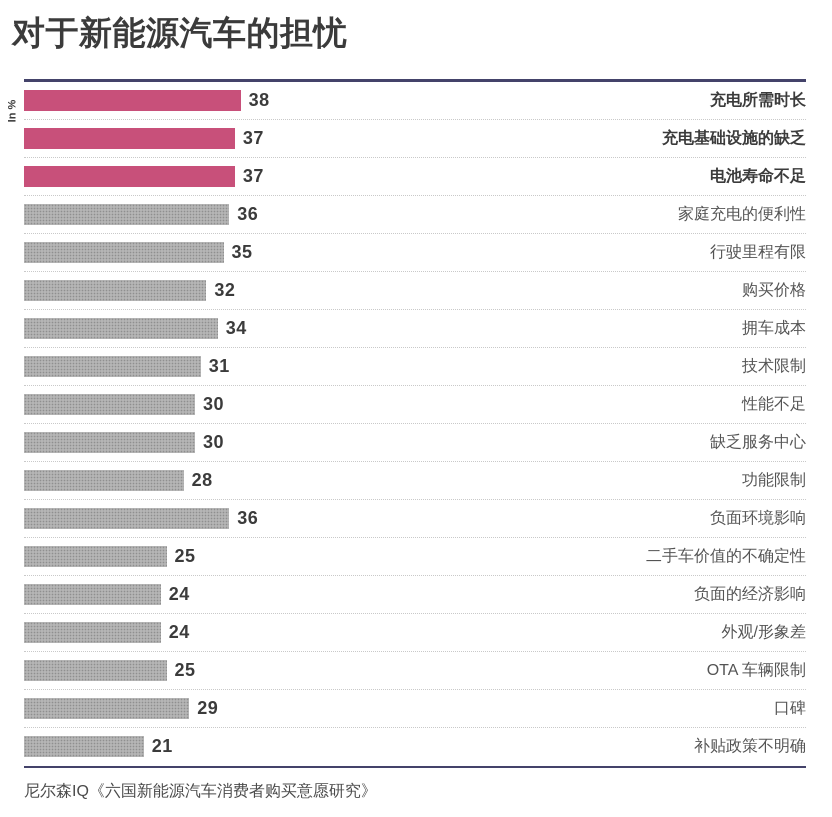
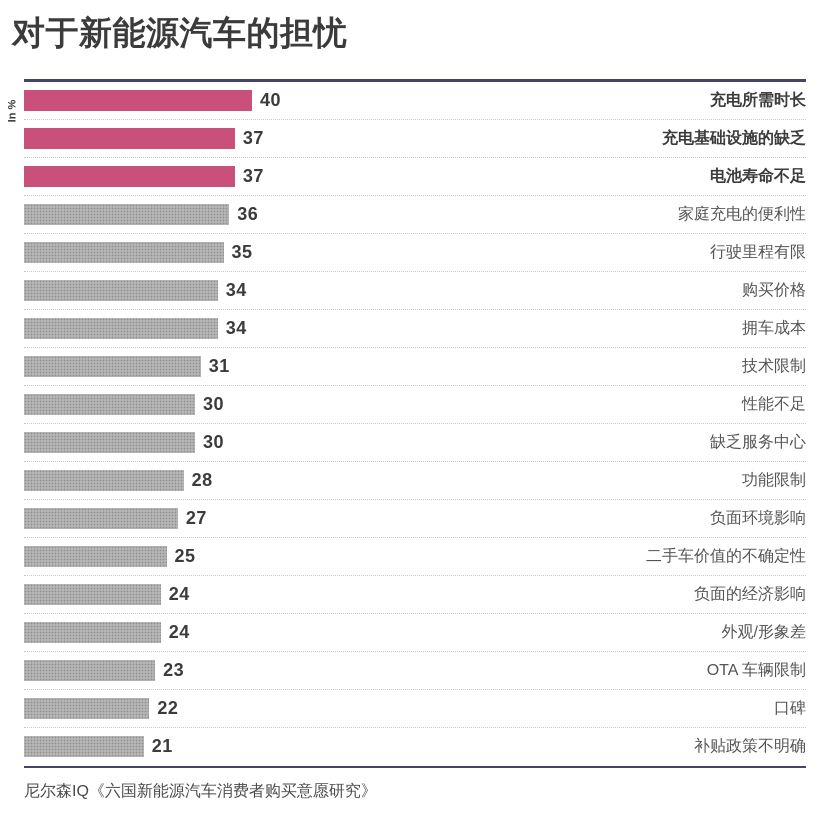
充电所需时长: 38 -> 40
购买价格: 32 -> 34
负面环境影响: 36 -> 27
OTA 车辆限制: 25 -> 23
口碑: 29 -> 22
